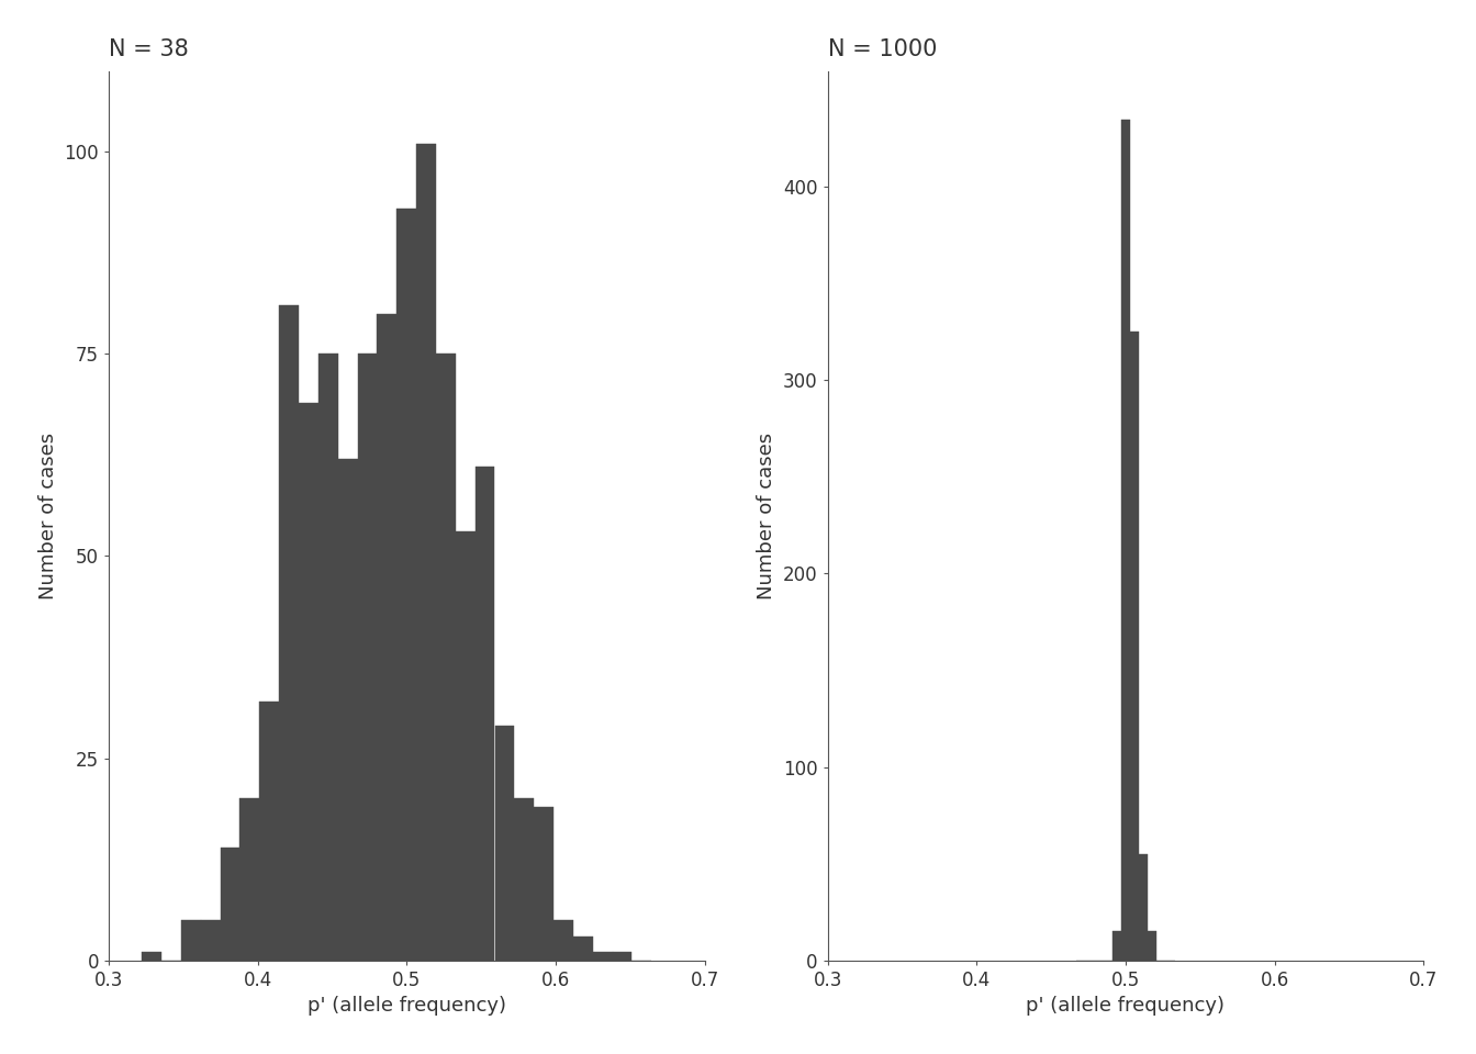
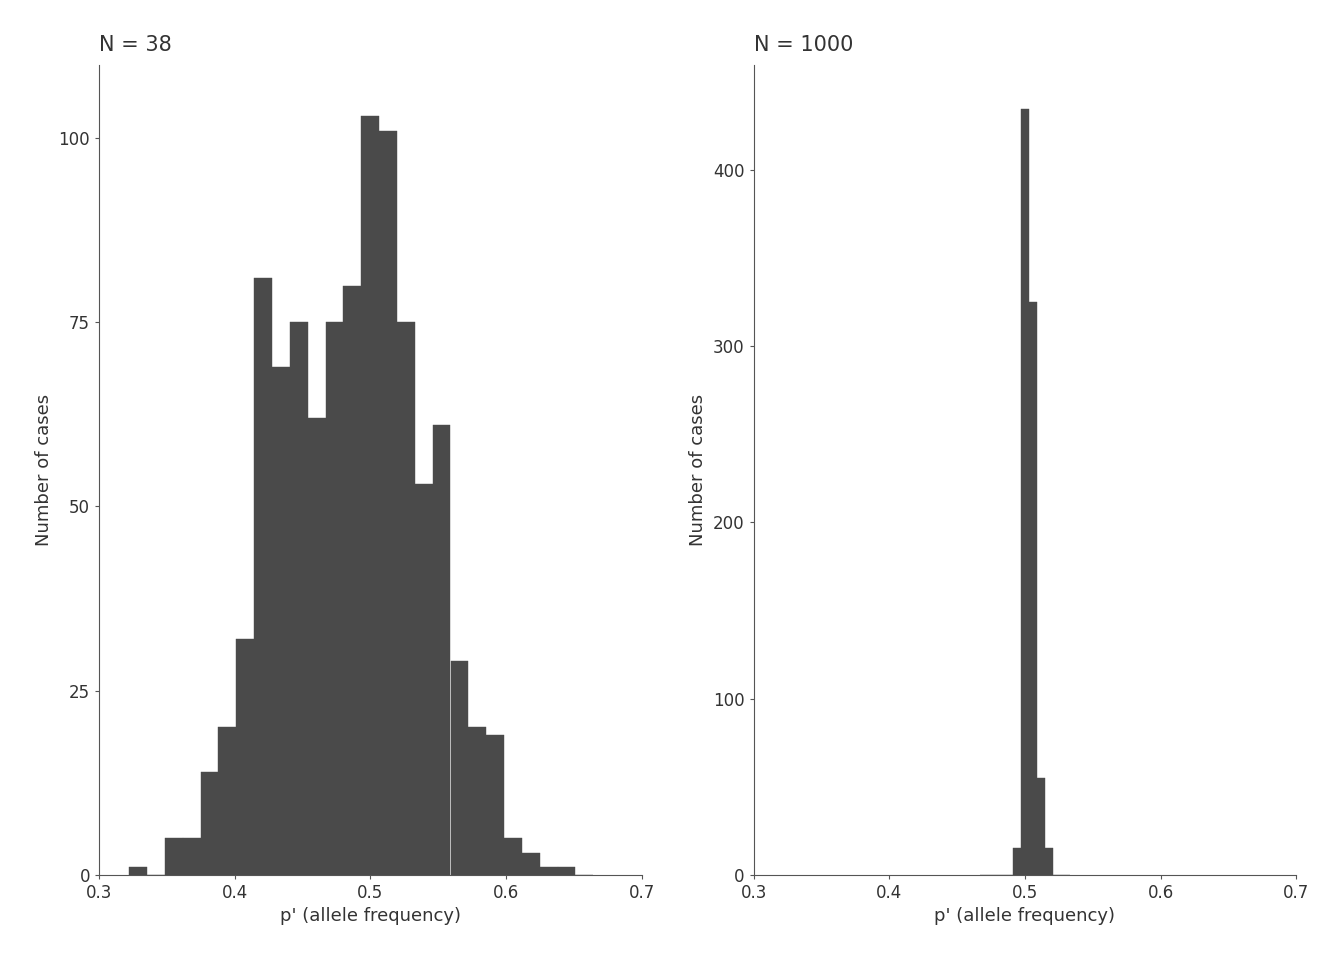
N = 38/0.5: 93 -> 103
